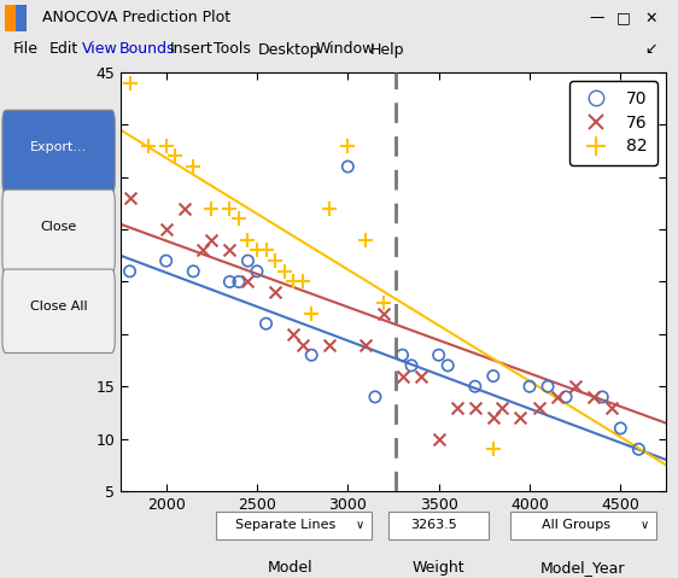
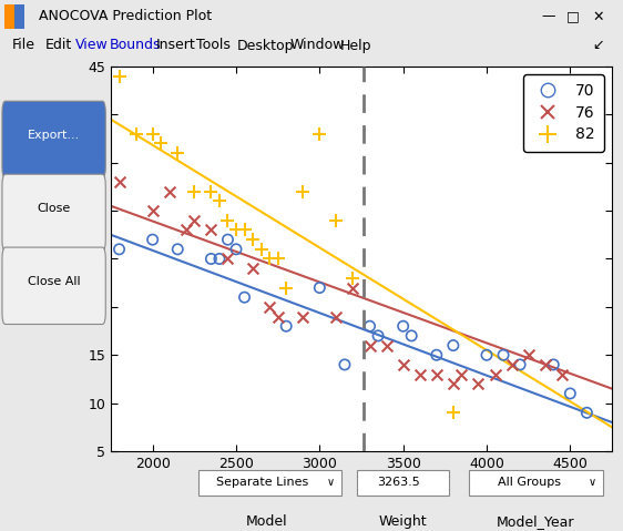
70/3000: 36 -> 22
76/3500: 10 -> 14
